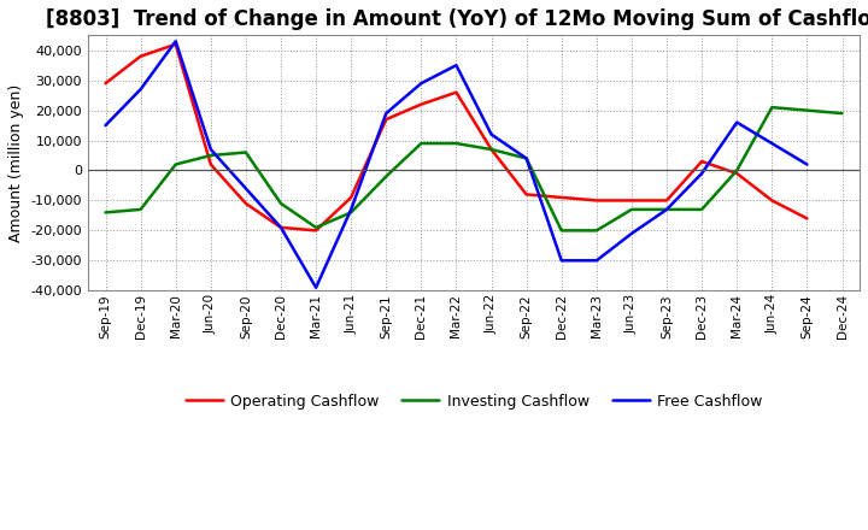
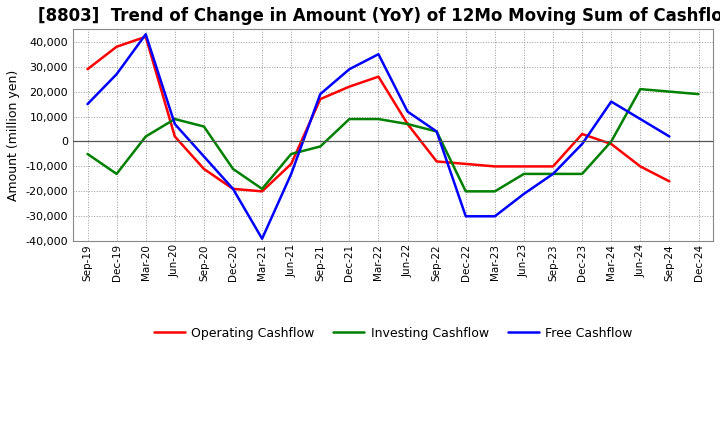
Investing Cashflow/Sep-19: -14,000 -> -5,000
Investing Cashflow/Jun-20: 5,000 -> 9,000
Investing Cashflow/Jun-21: -14,000 -> -5,000
